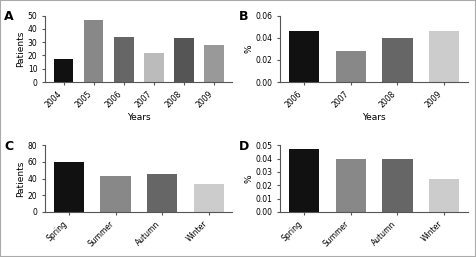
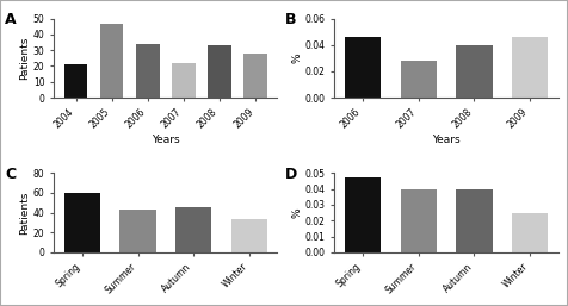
2004: 17 -> 21
